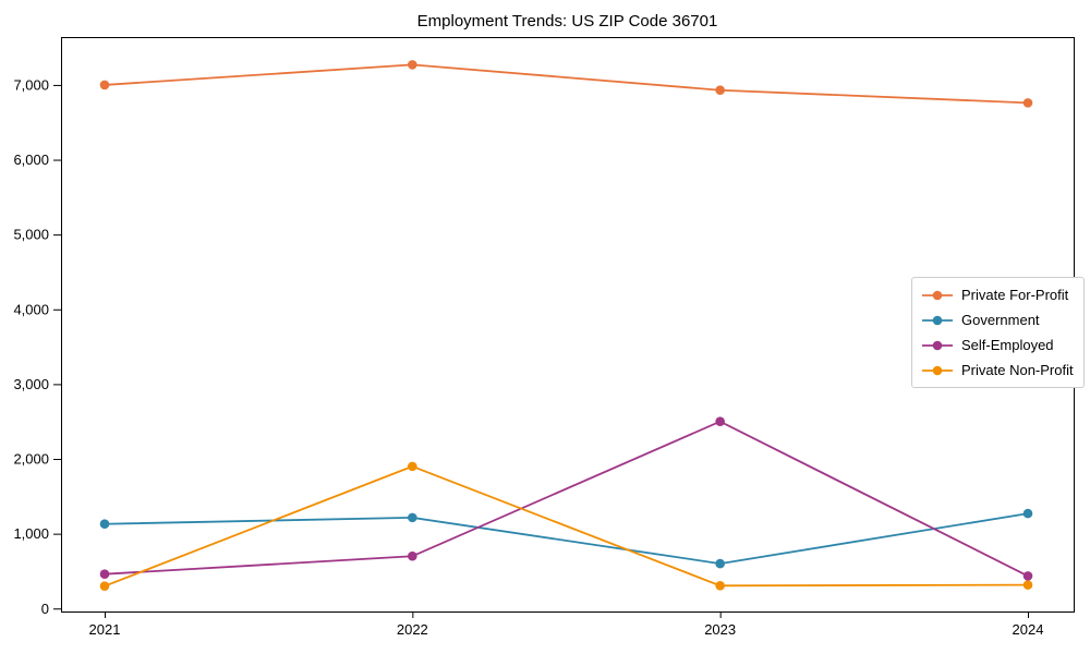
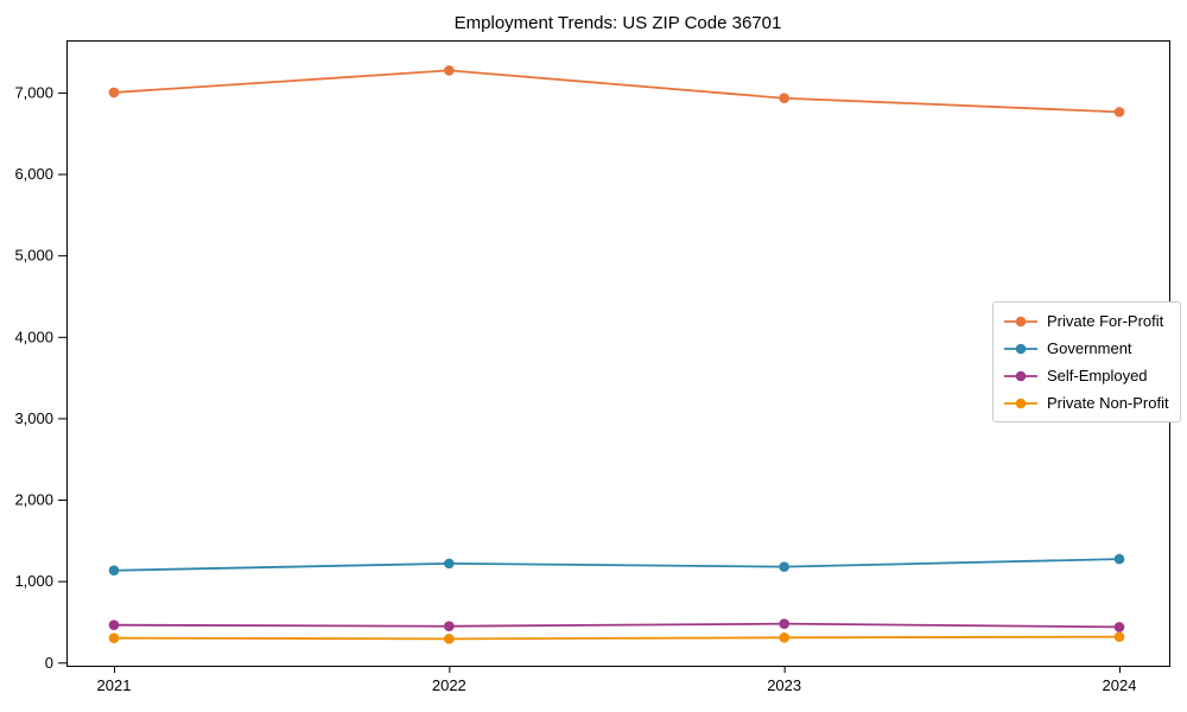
Self-Employed/2022: 700 -> 400
Private Non-Profit/2022: 1900 -> 300
Government/2023: 600 -> 1200
Self-Employed/2023: 2500 -> 500
